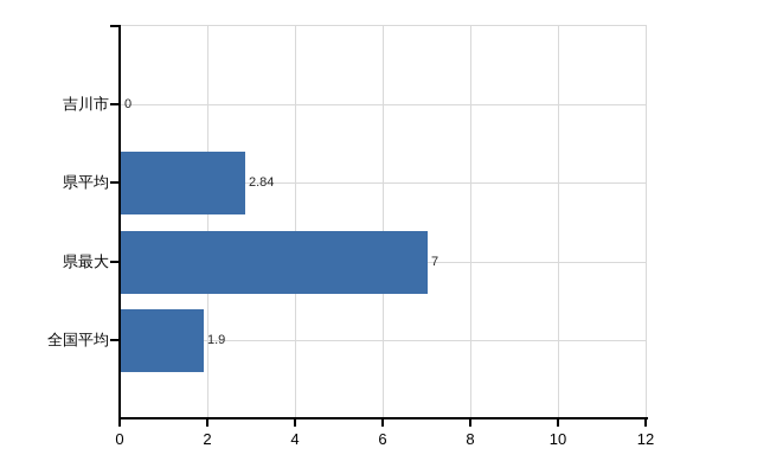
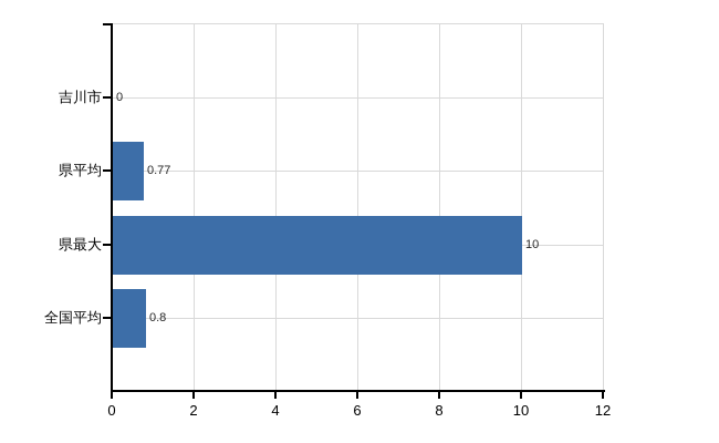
県平均: 2.84 -> 0.77
県最大: 7 -> 10
全国平均: 1.9 -> 0.8
